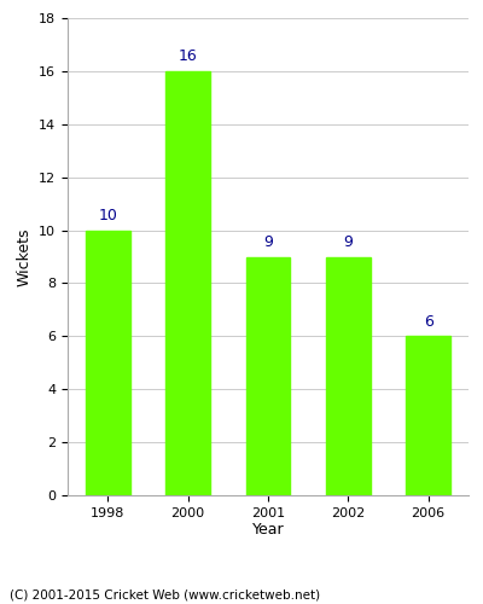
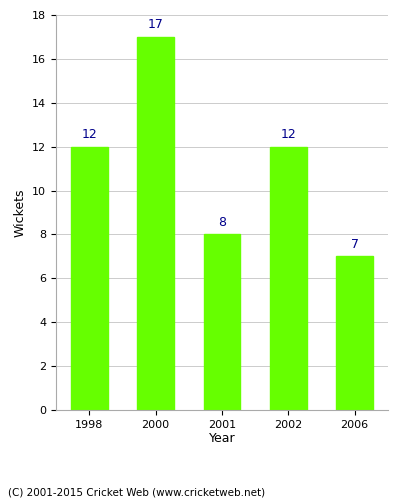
1998: 10 -> 12
2000: 16 -> 17
2001: 9 -> 8
2002: 9 -> 12
2006: 6 -> 7
